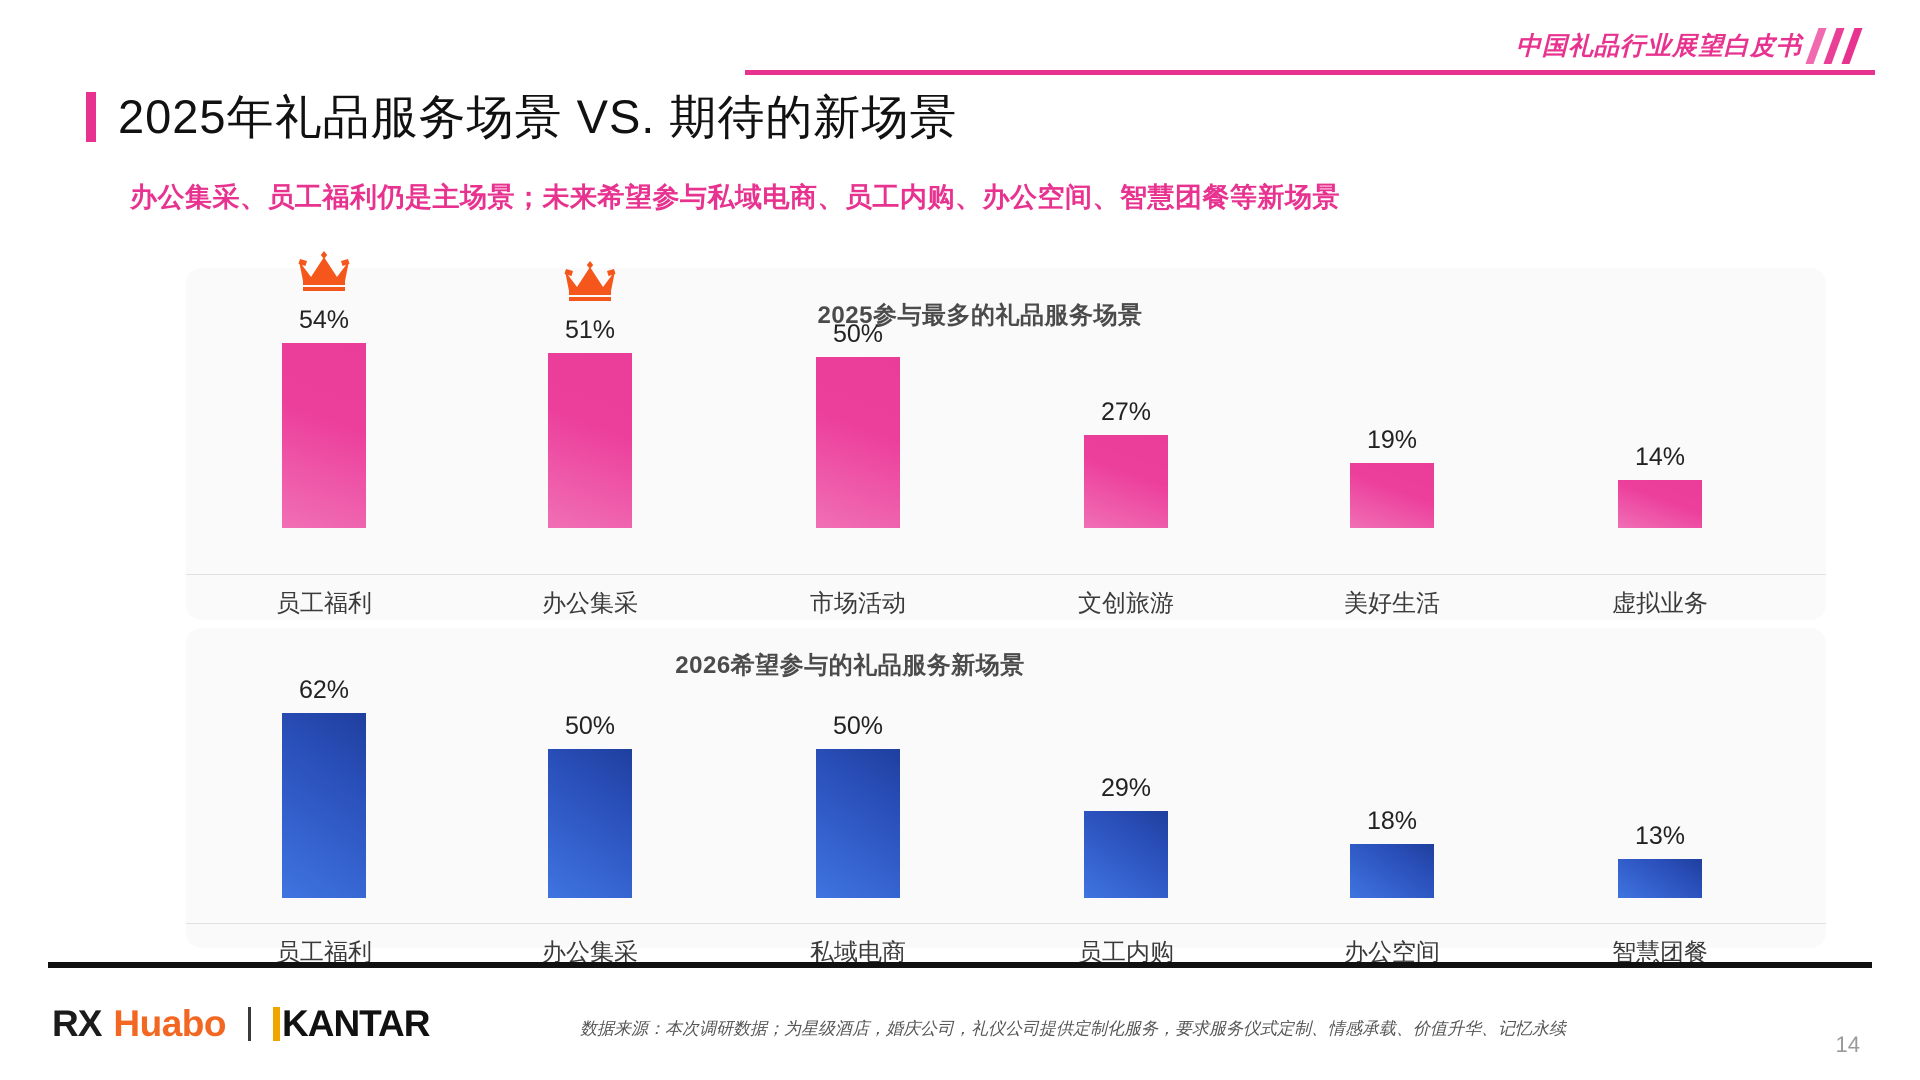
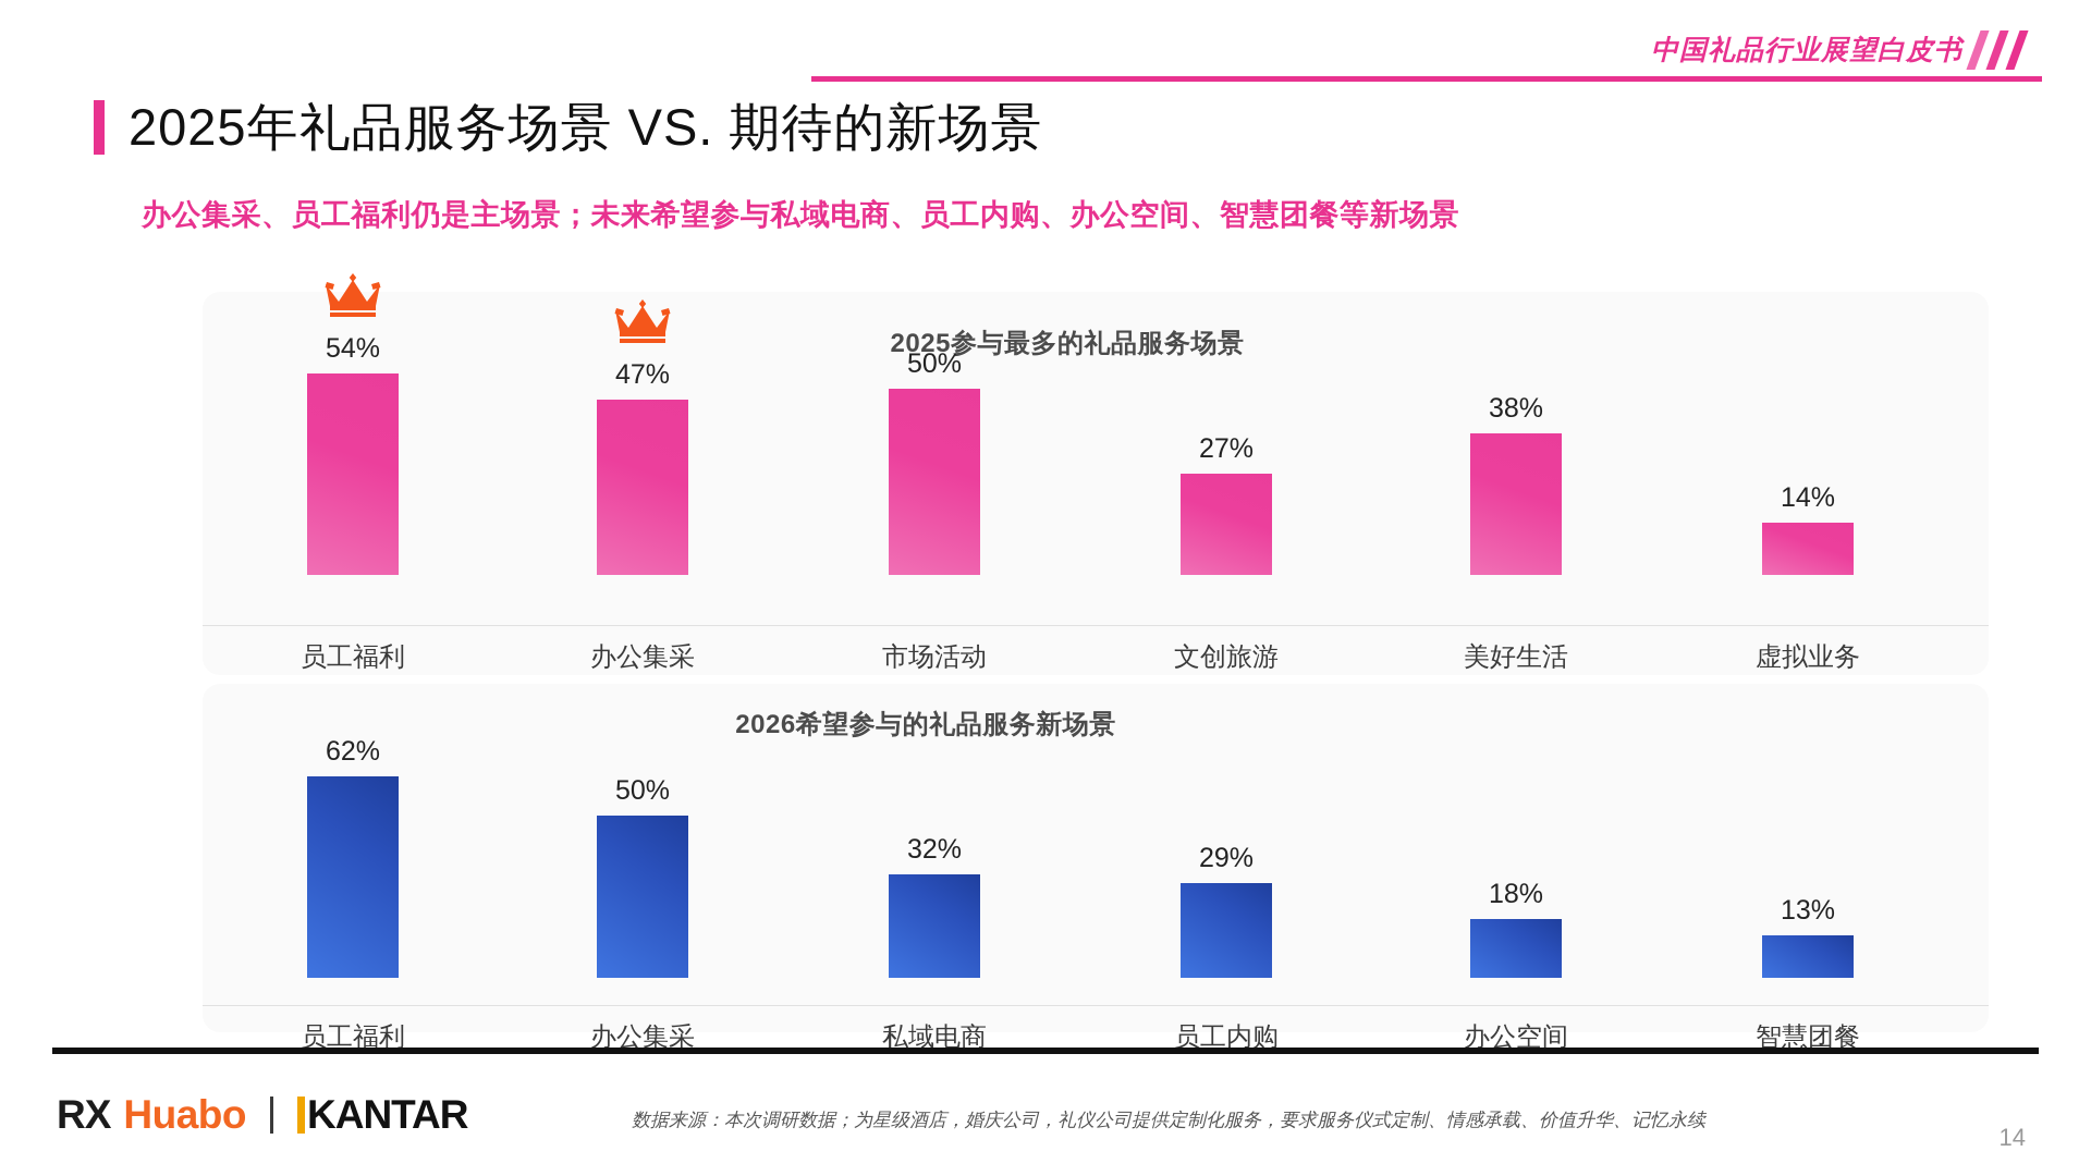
2025参与最多的礼品服务场景/办公集采: 51% -> 47%
2025参与最多的礼品服务场景/美好生活: 19% -> 38%
2026希望参与的礼品服务新场景/私域电商: 50% -> 32%
